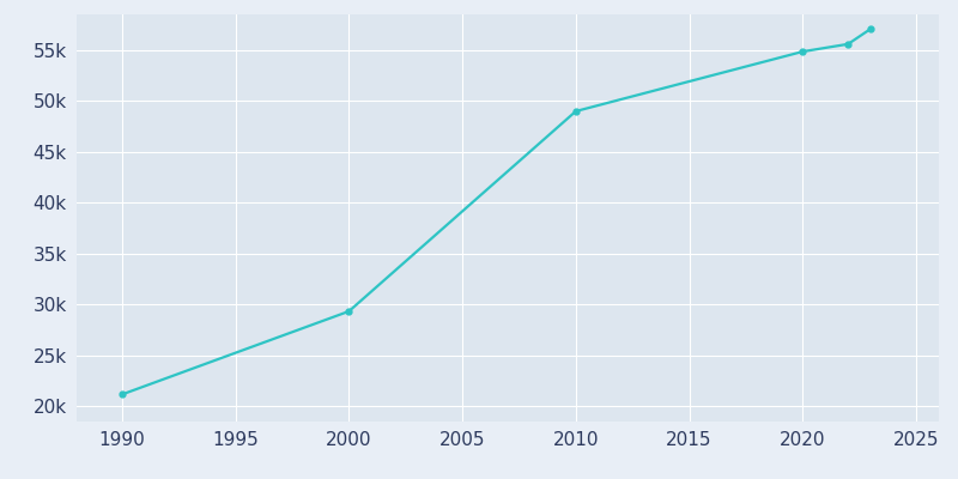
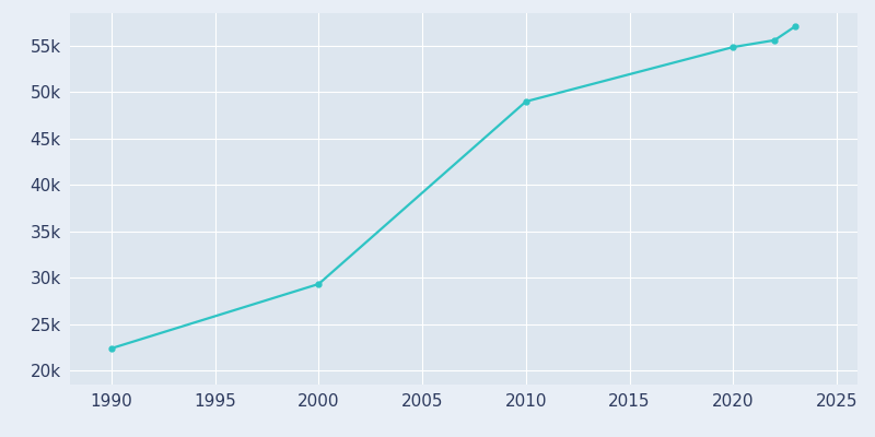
1990: 21.2k -> 22.4k
